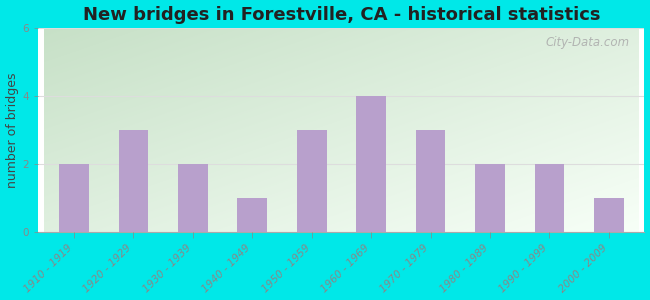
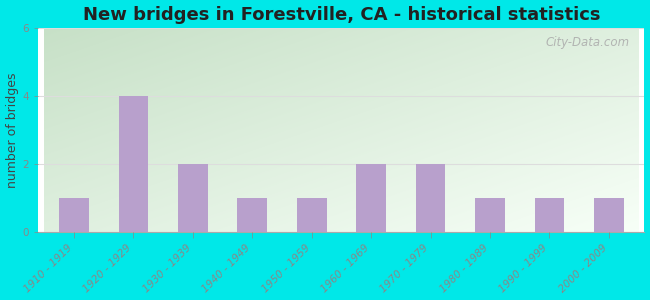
1910 - 1919: 2 -> 1
1920 - 1929: 3 -> 4
1950 - 1959: 3 -> 1
1960 - 1969: 4 -> 2
1970 - 1979: 3 -> 2
1980 - 1989: 2 -> 1
1990 - 1999: 2 -> 1
